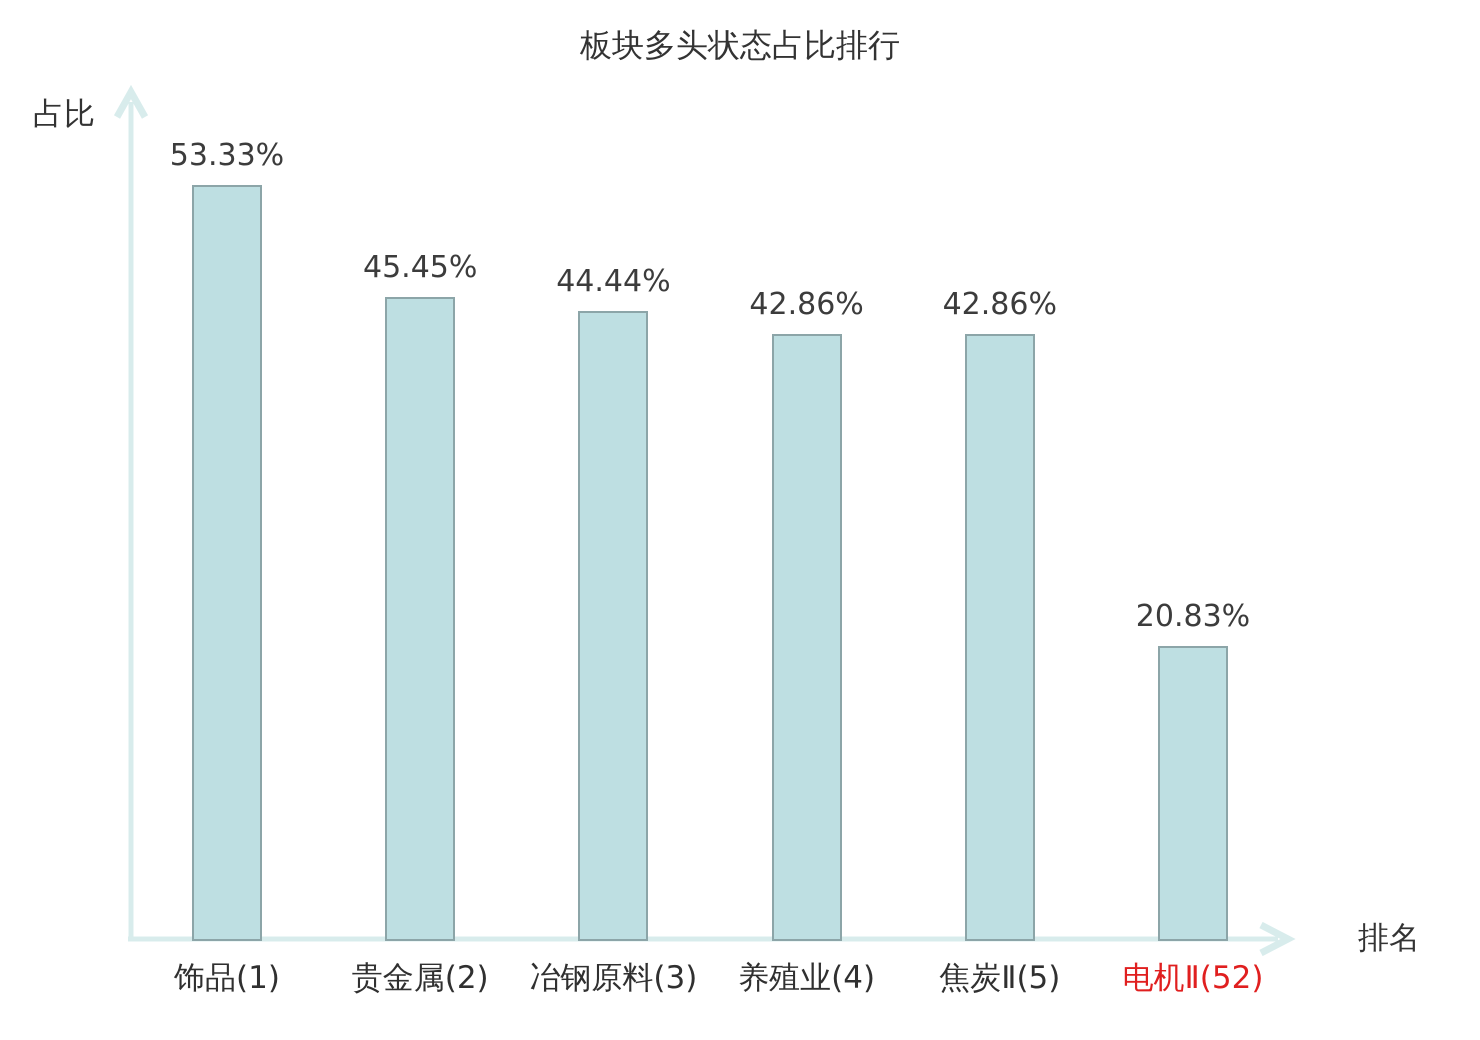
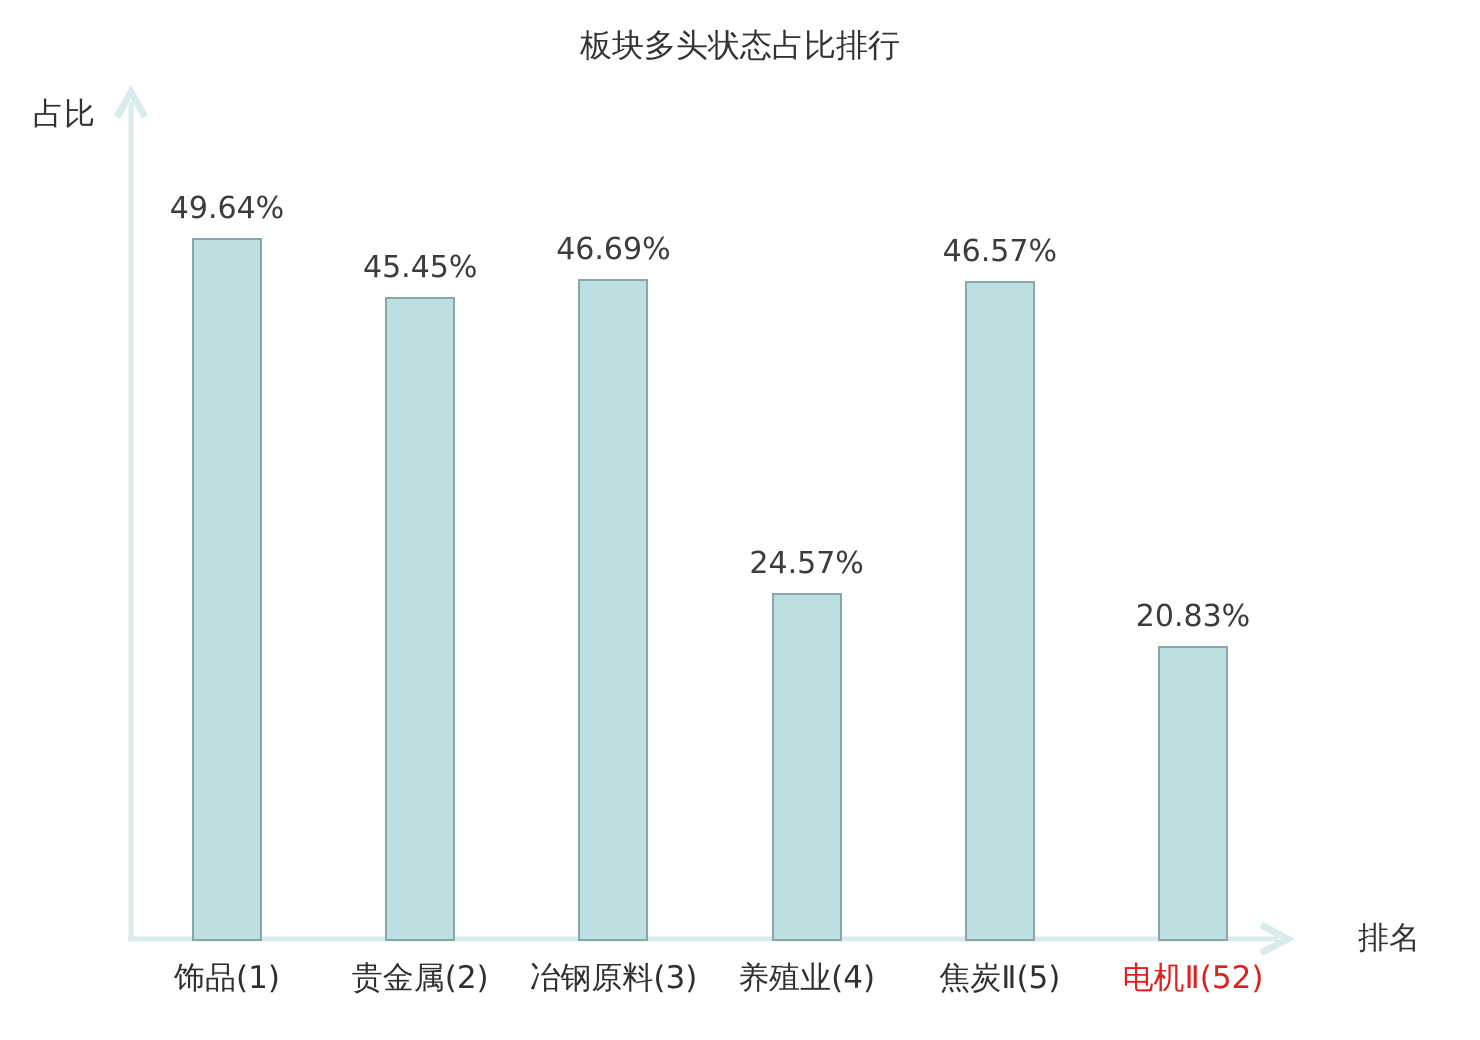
饰品(1): 53.33% -> 49.64%
冶钢原料(3): 44.44% -> 46.69%
养殖业(4): 42.86% -> 24.57%
焦炭Ⅱ(5): 42.86% -> 46.57%
